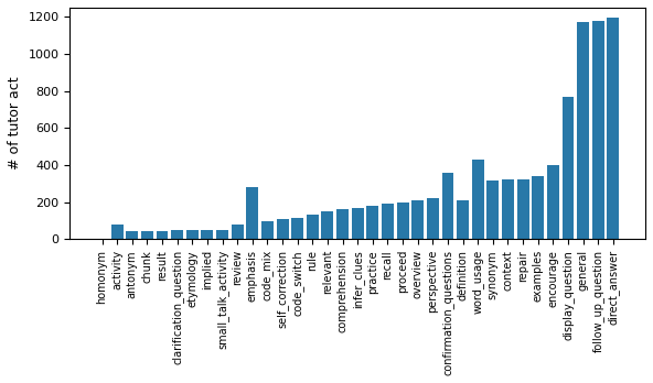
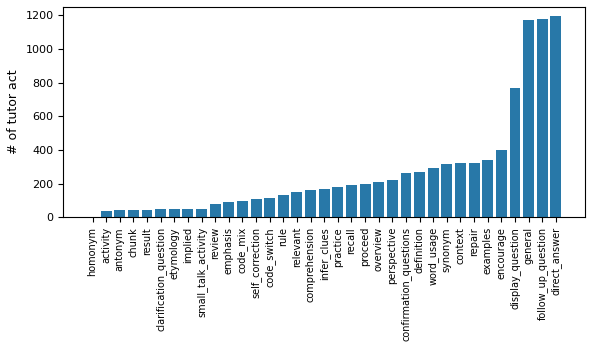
activity: 80 -> 40
emphasis: 280 -> 90
confirmation_questions: 360 -> 260
definition: 210 -> 270
word_usage: 430 -> 300
